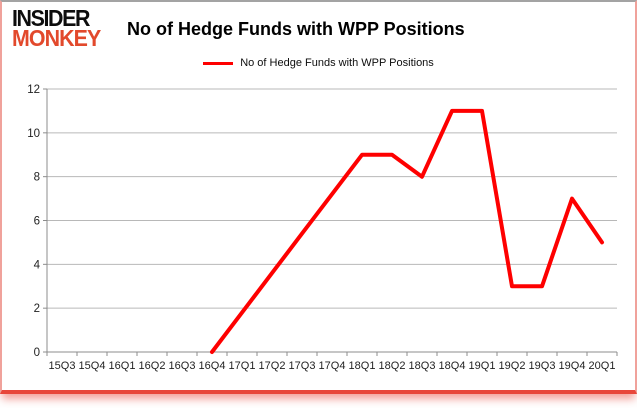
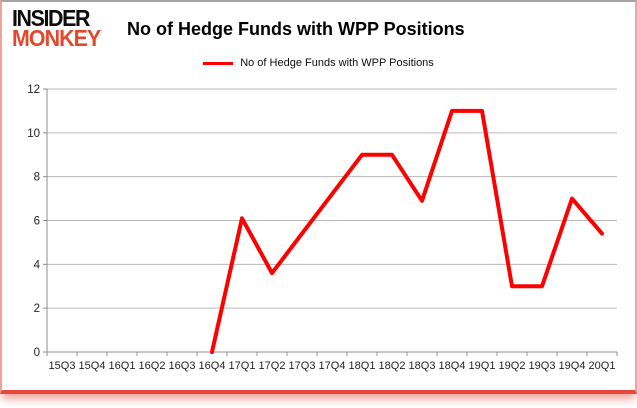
17Q1: 1.8 -> 6.1
18Q3: 8.0 -> 6.9
20Q1: 5.0 -> 5.4
